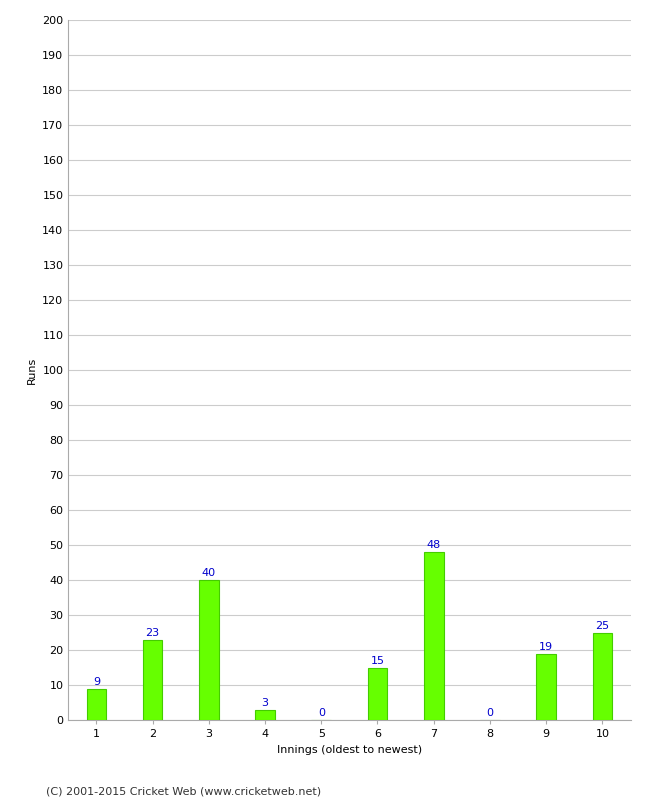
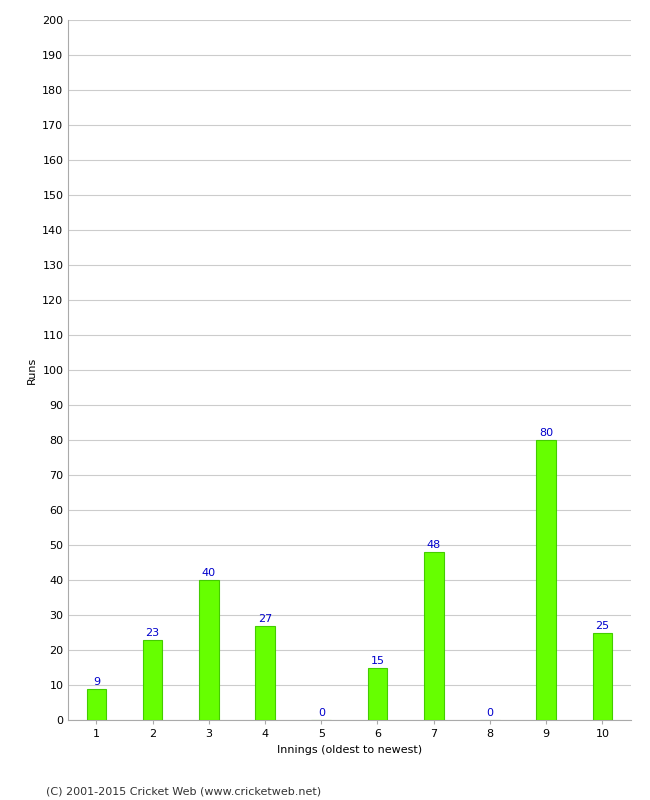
4: 3 -> 27
9: 19 -> 80
